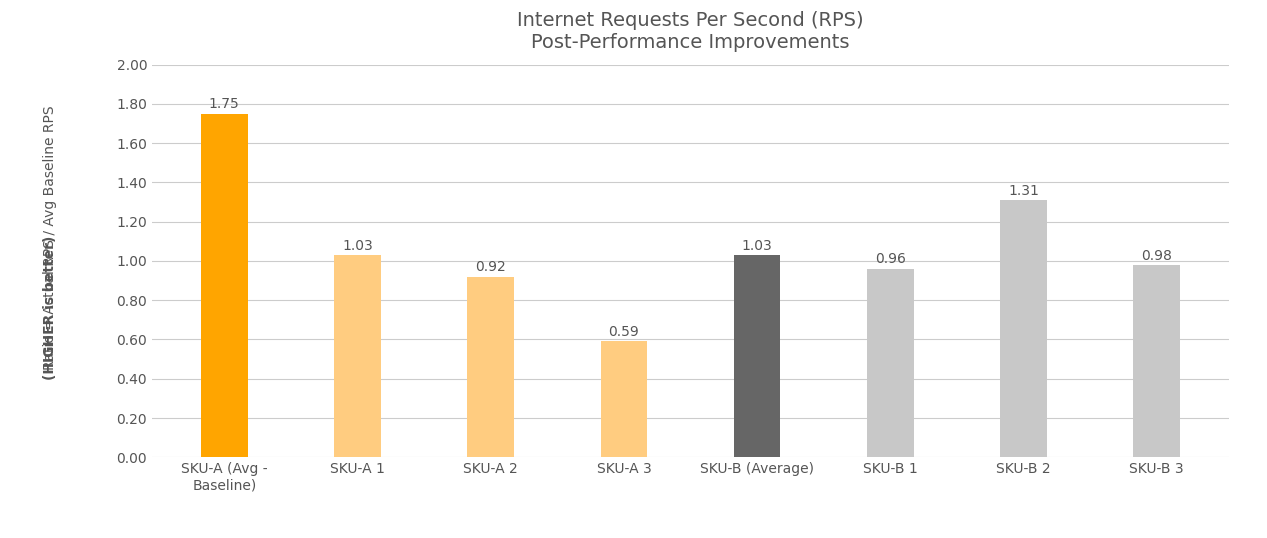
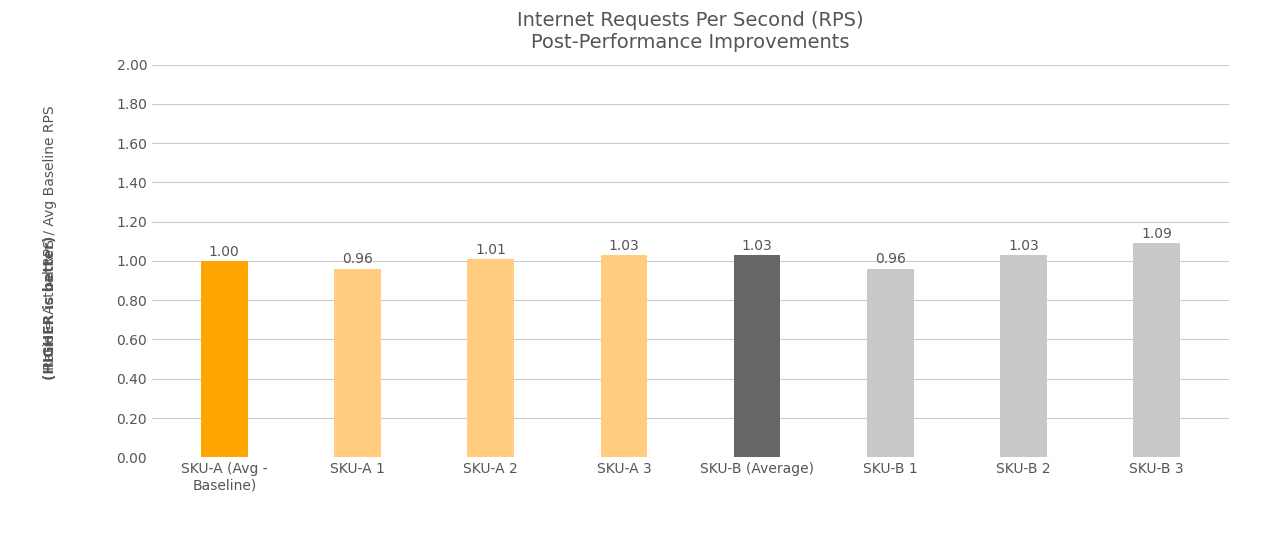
SKU-A (Avg - Baseline): 1.75 -> 1.00
SKU-A 1: 1.03 -> 0.96
SKU-A 2: 0.92 -> 1.01
SKU-A 3: 0.59 -> 1.03
SKU-B 2: 1.31 -> 1.03
SKU-B 3: 0.98 -> 1.09
